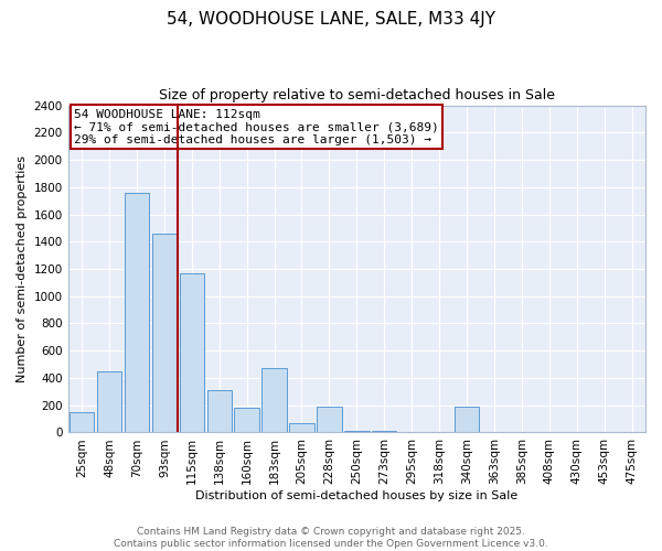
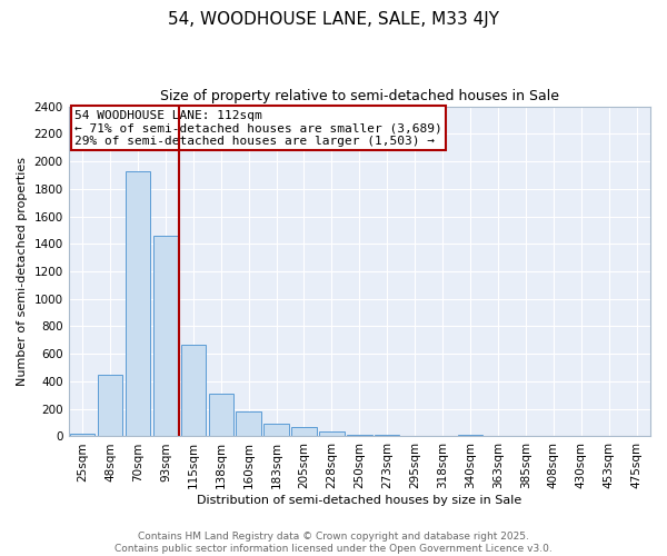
25sqm: 150 -> 20
70sqm: 1760 -> 1930
115sqm: 1170 -> 670
183sqm: 470 -> 100
228sqm: 190 -> 40
340sqm: 190 -> 20
